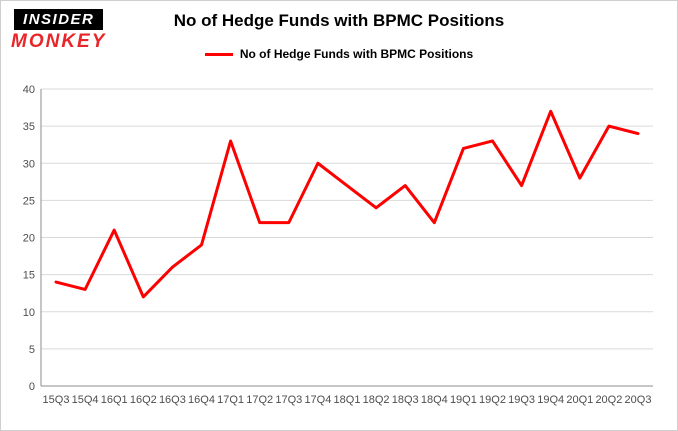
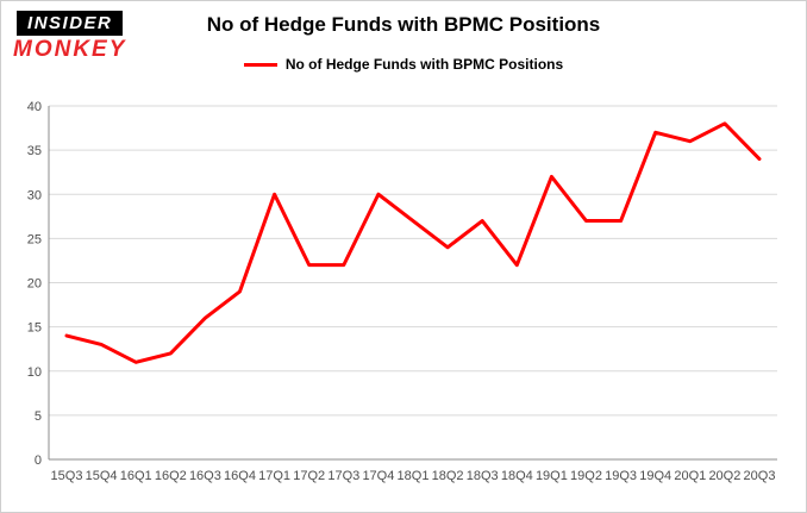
16Q1: 21 -> 11
17Q1: 33 -> 30
19Q2: 33 -> 27
20Q1: 28 -> 36
20Q2: 35 -> 38
